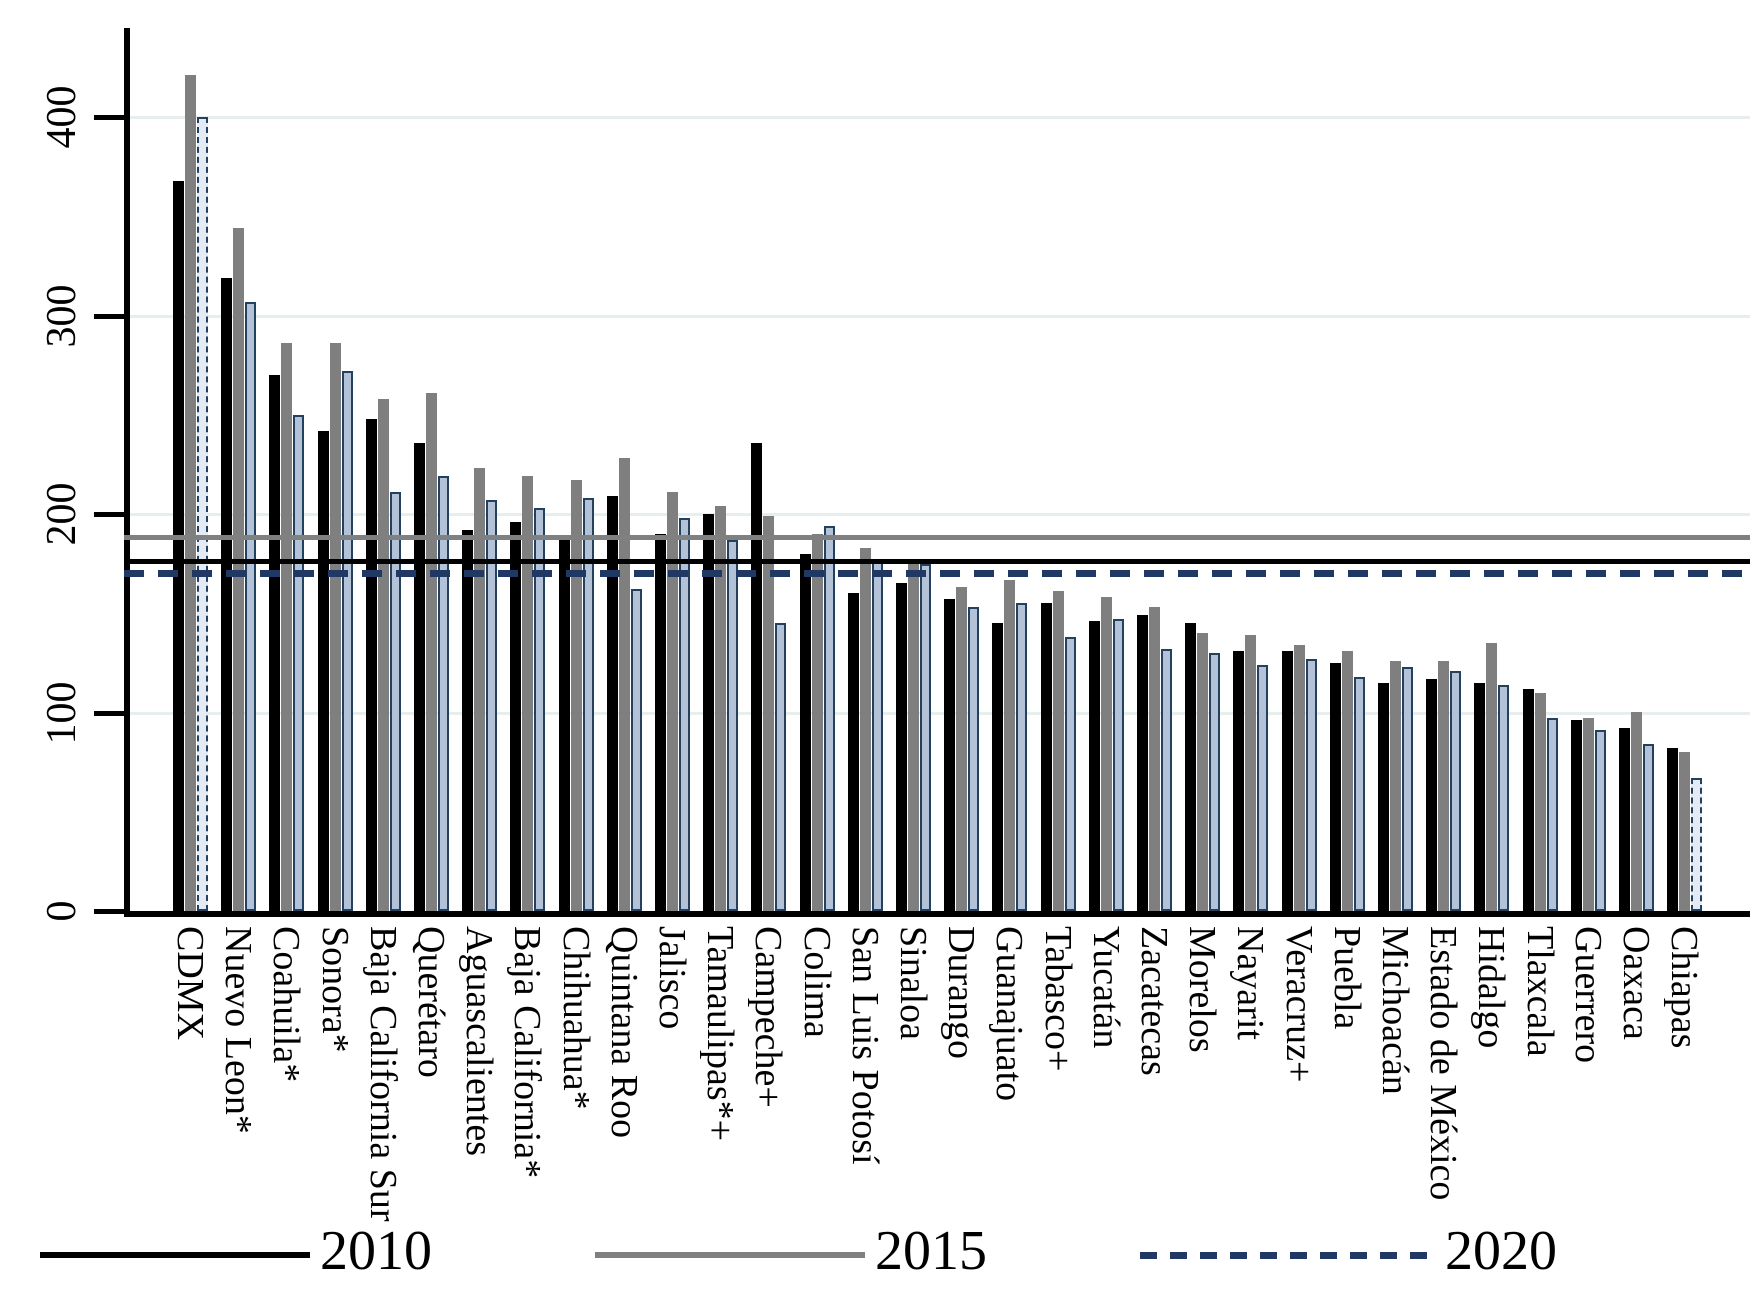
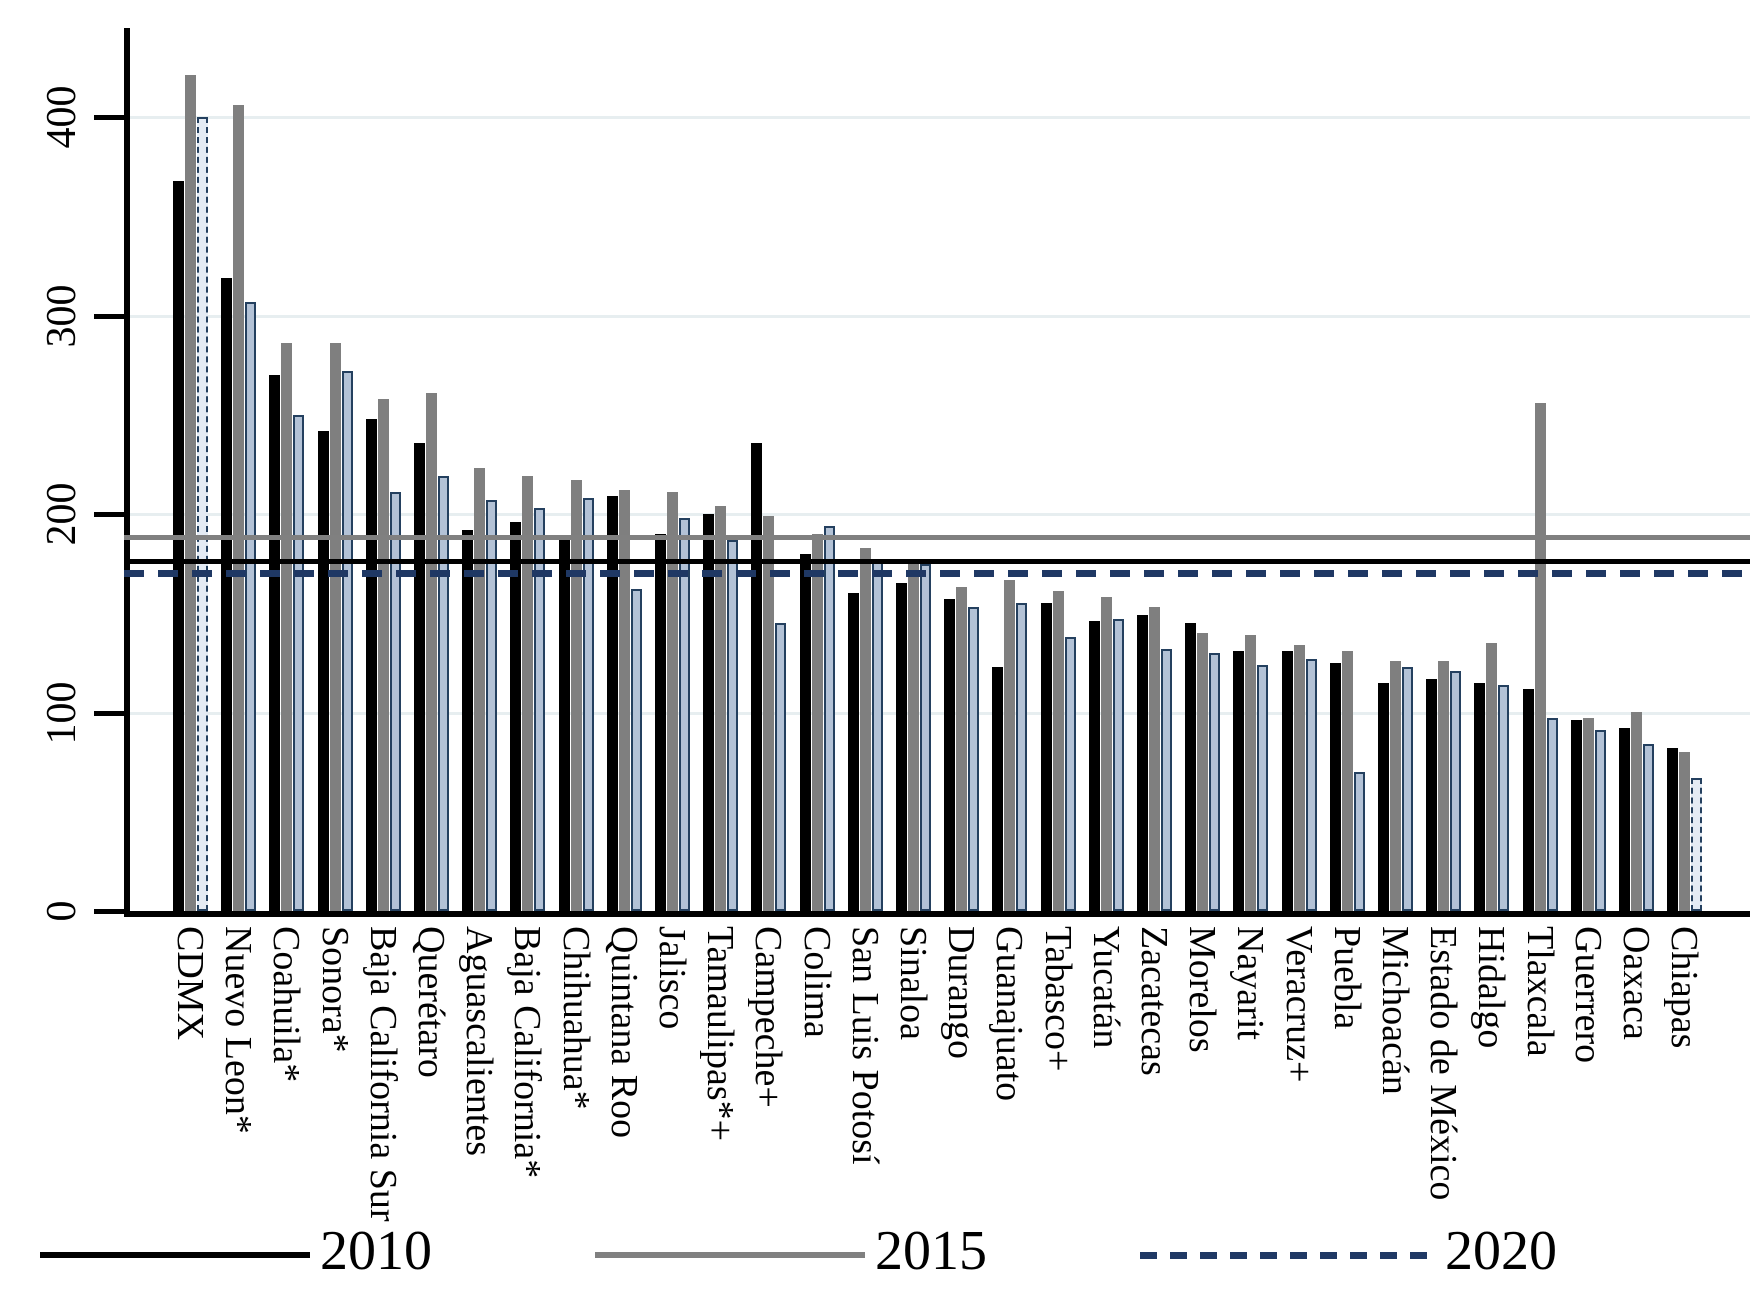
2015/Nuevo Leon*: 344 -> 406
2015/Quintana Roo: 228 -> 212
2010/Guanajuato: 145 -> 123
2020/Puebla: 118 -> 70
2015/Tlaxcala: 110 -> 256
